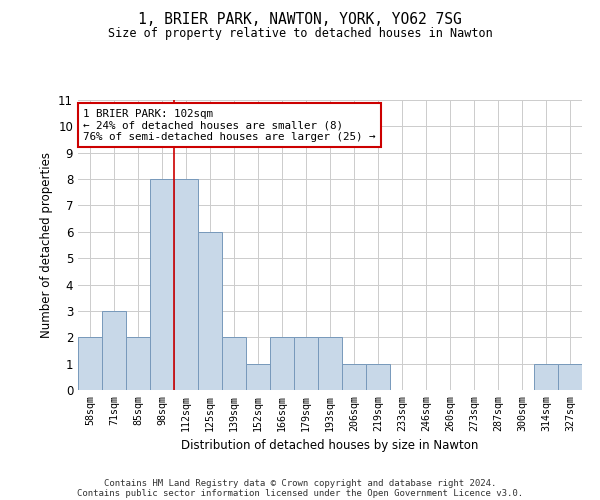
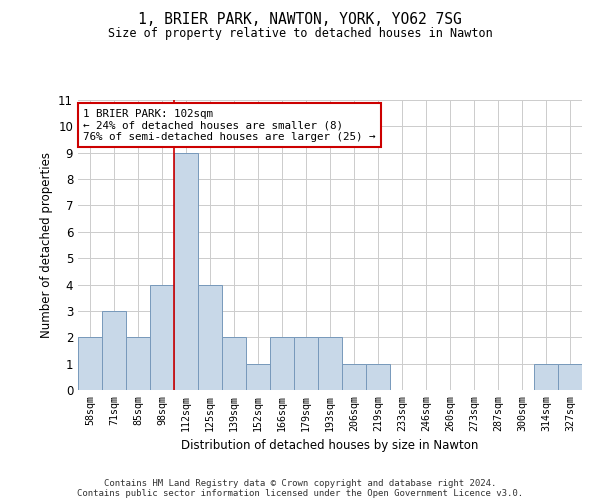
98sqm: 8 -> 4
112sqm: 8 -> 9
125sqm: 6 -> 4
